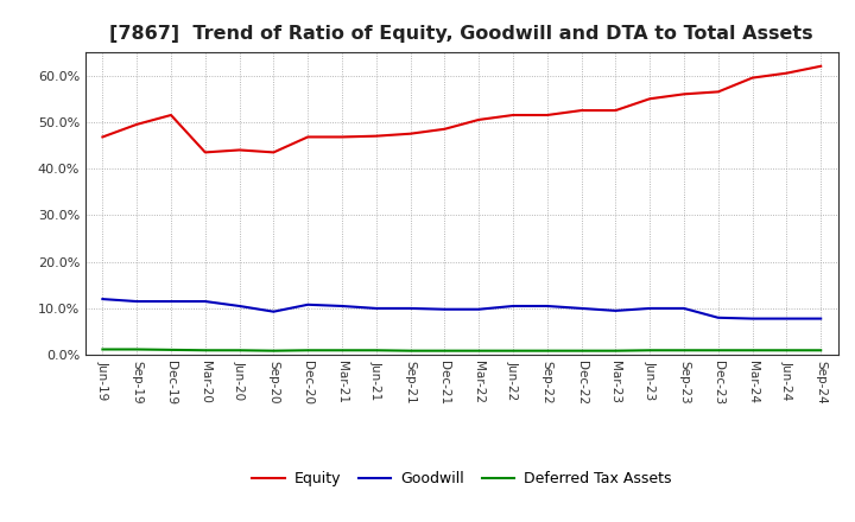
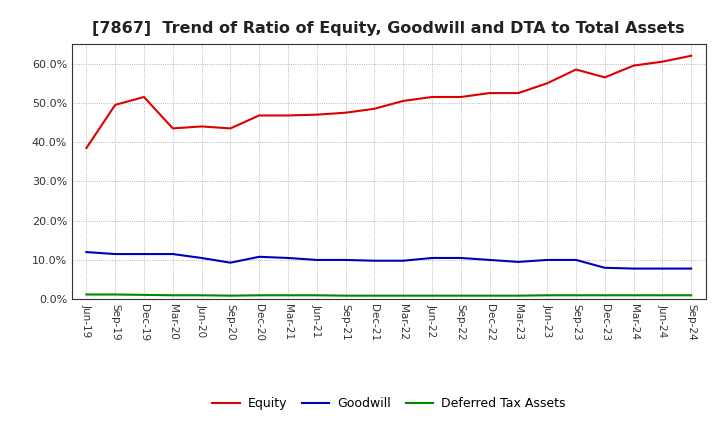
Equity/Jun-19: 46.8% -> 38.5%
Equity/Sep-23: 56.0% -> 58.5%
